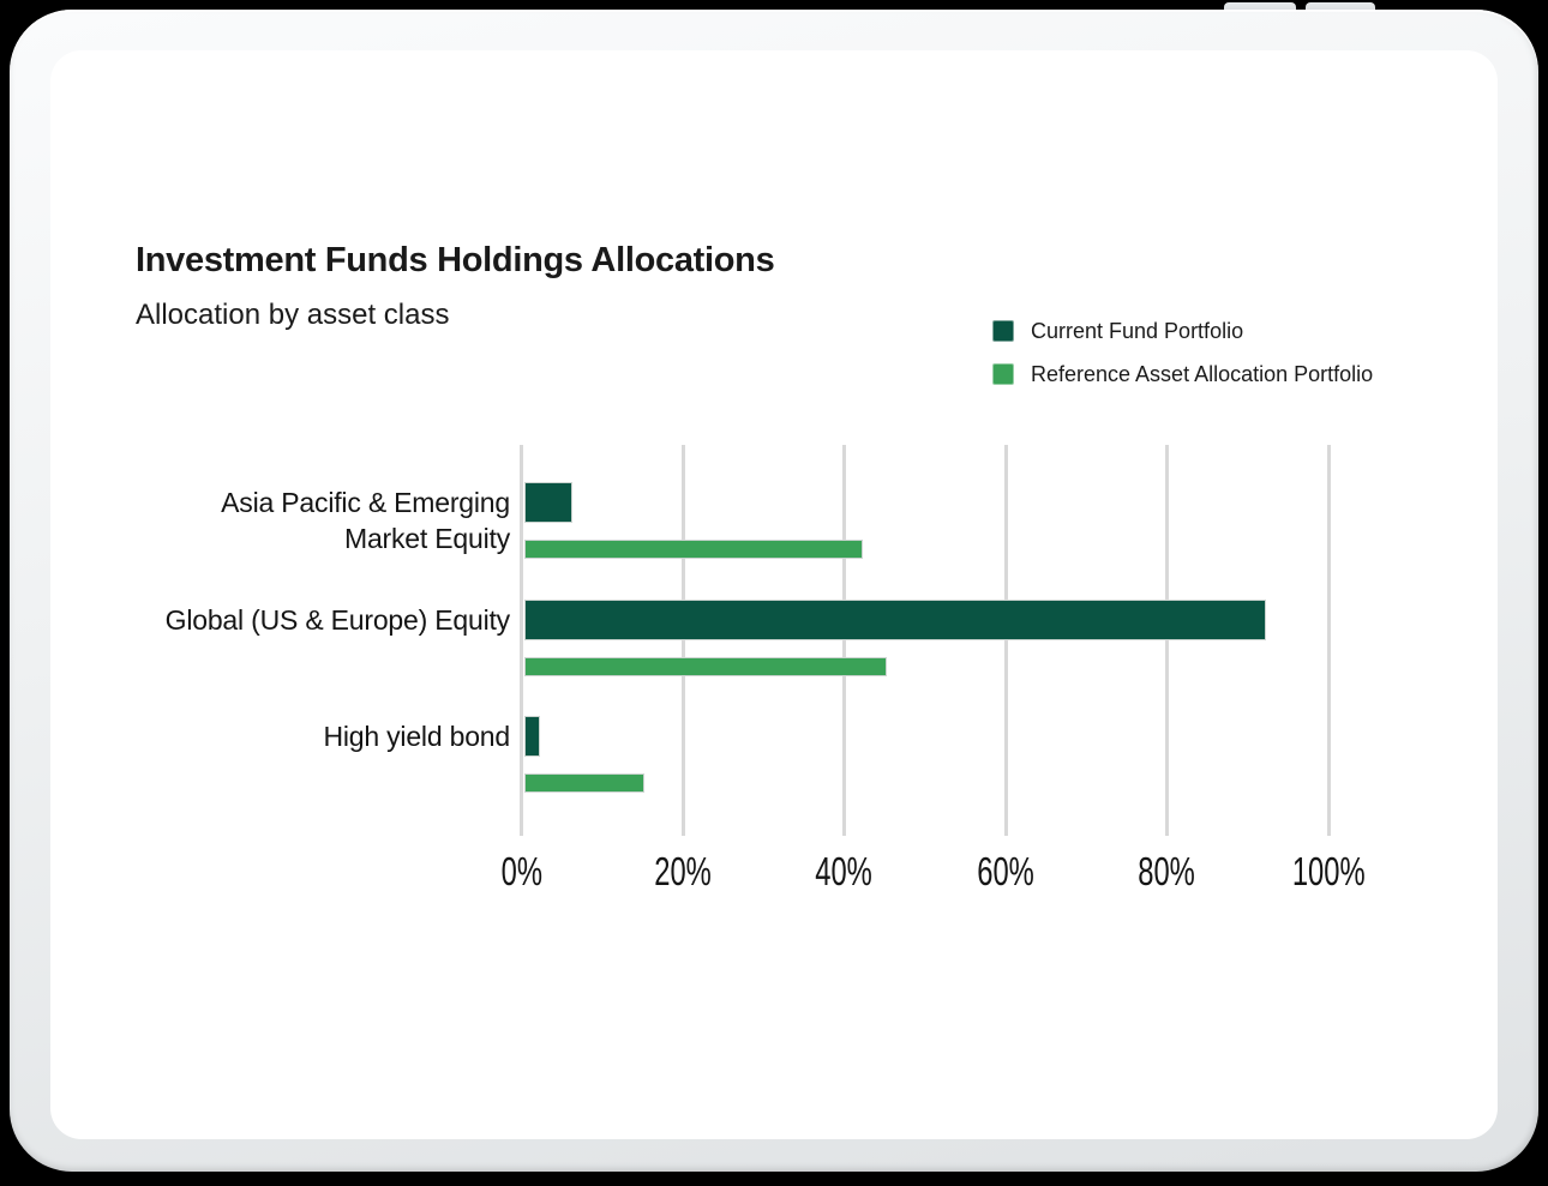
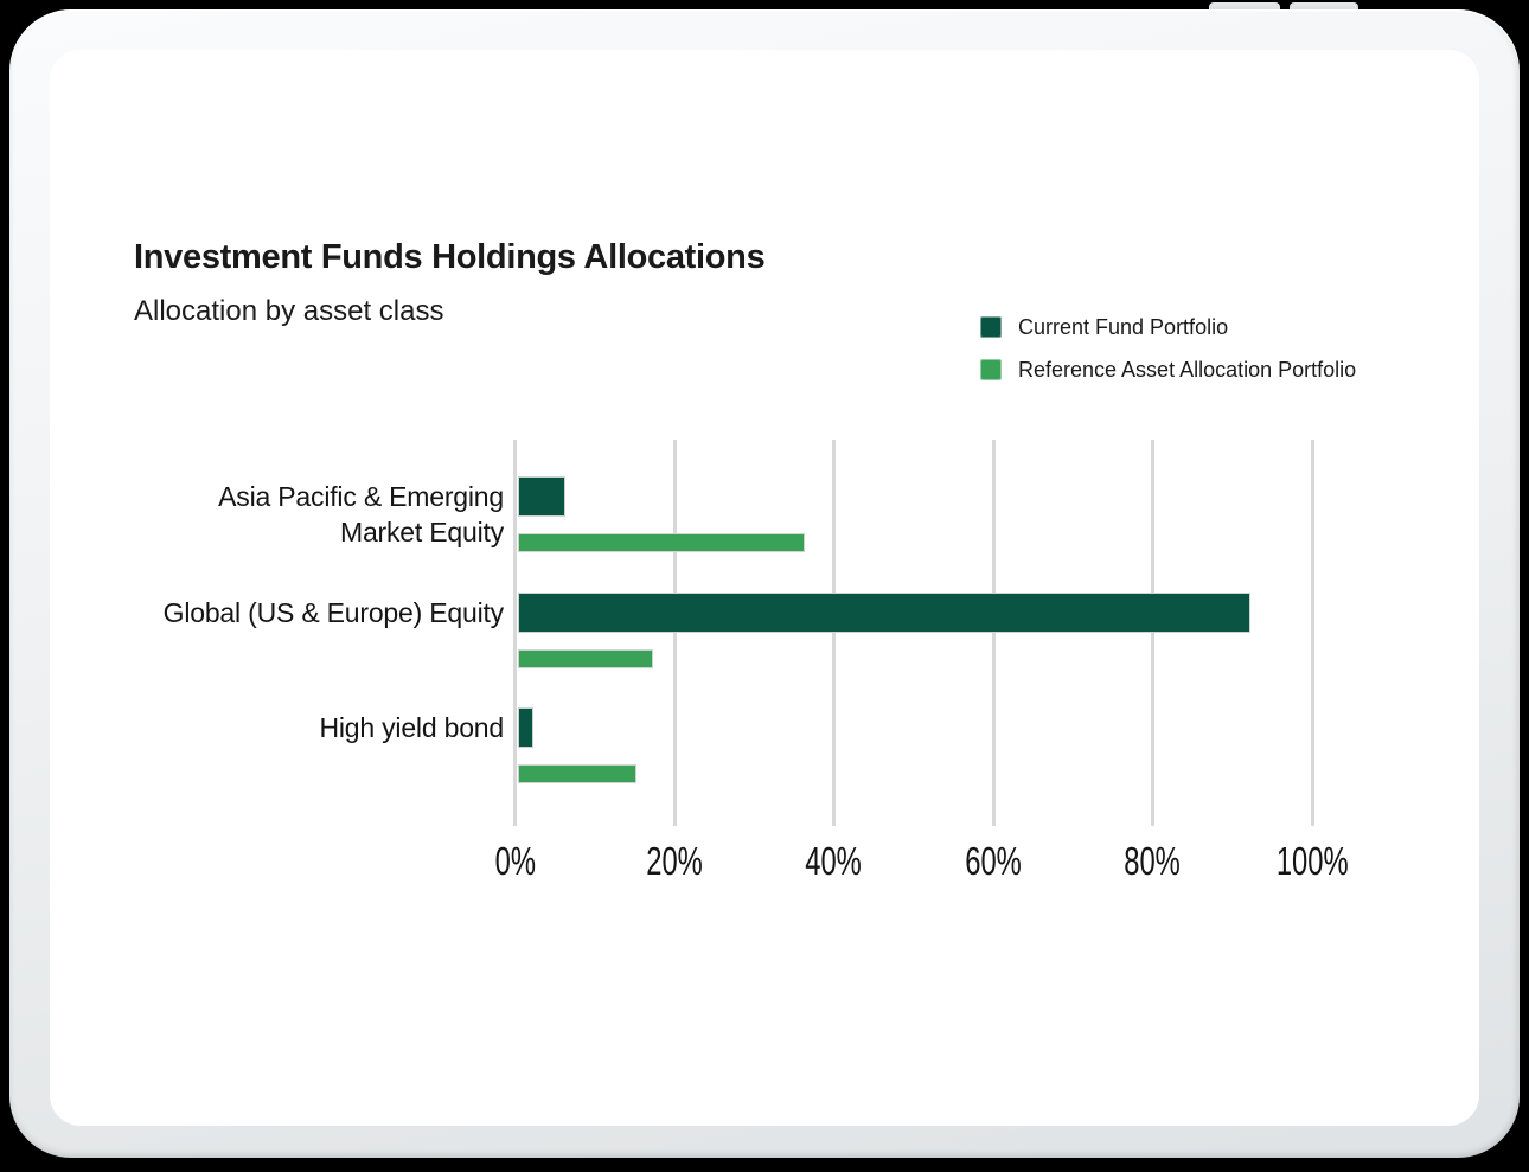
Reference Asset Allocation Portfolio/Asia Pacific & Emerging Market Equity: 42% -> 36%
Reference Asset Allocation Portfolio/Global (US & Europe) Equity: 45% -> 17%
